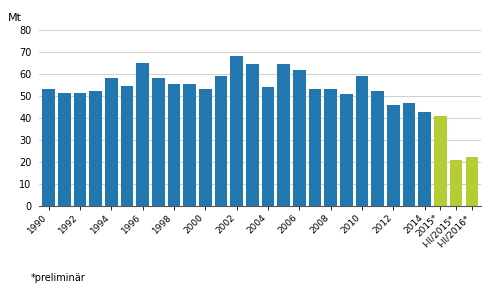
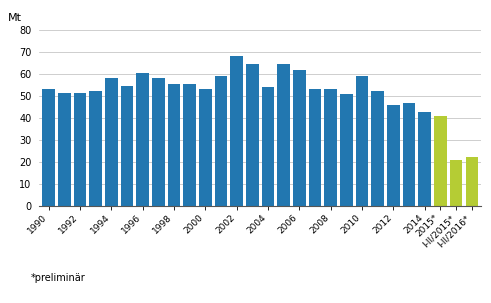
1996: 65.0 -> 60.5
